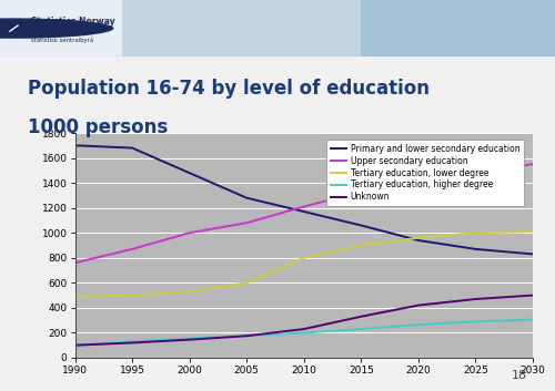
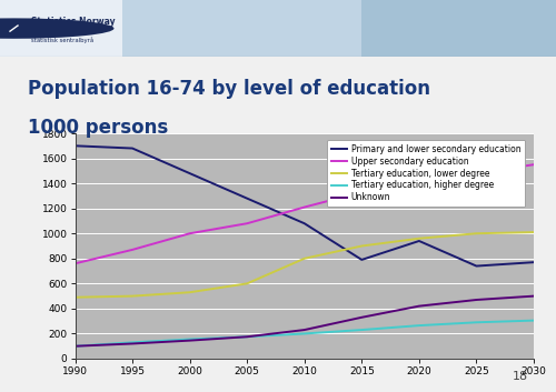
Primary and lower secondary education/2010: 1170 -> 1080
Primary and lower secondary education/2015: 1060 -> 790
Primary and lower secondary education/2025: 870 -> 740
Primary and lower secondary education/2030: 830 -> 770
